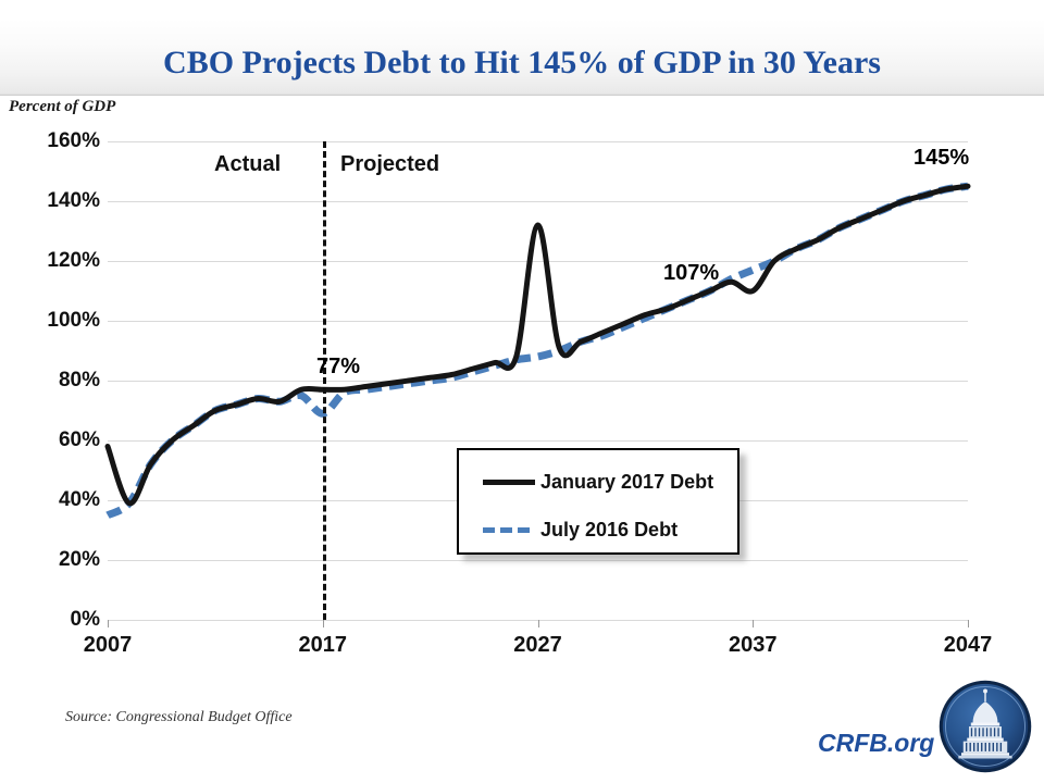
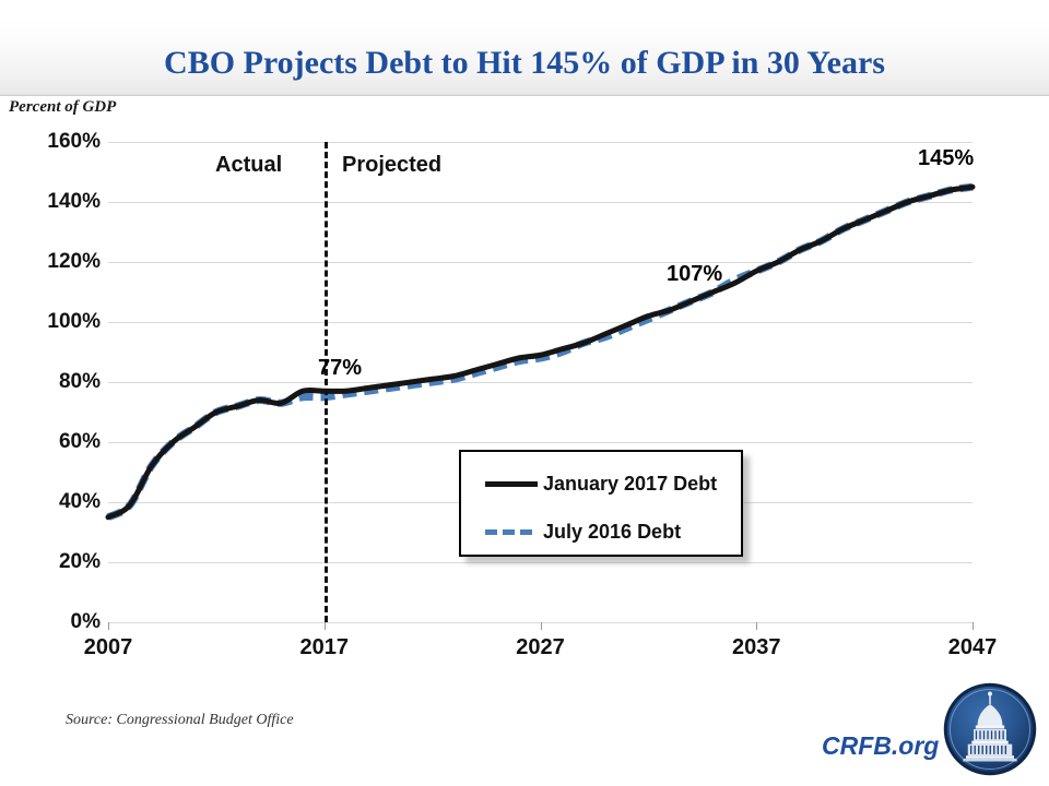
January 2017 Debt/2007: 58% -> 35%
July 2016 Debt/2017: 69% -> 75%
January 2017 Debt/2027: 132% -> 89%
January 2017 Debt/2037: 110% -> 117%
